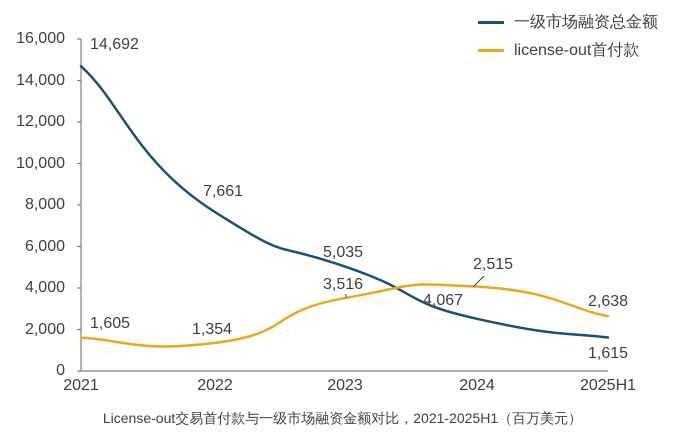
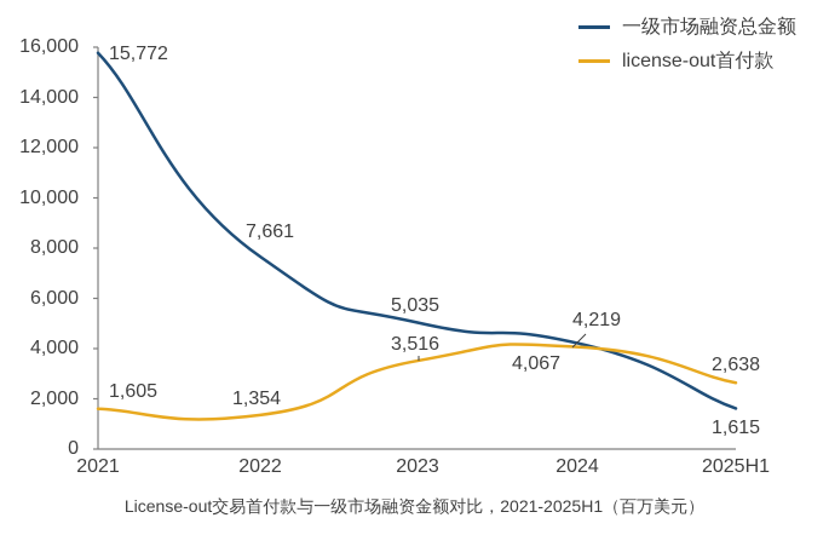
一级市场融资总金额/2021: 14,692 -> 15,772
一级市场融资总金额/2024: 2,515 -> 4,219
